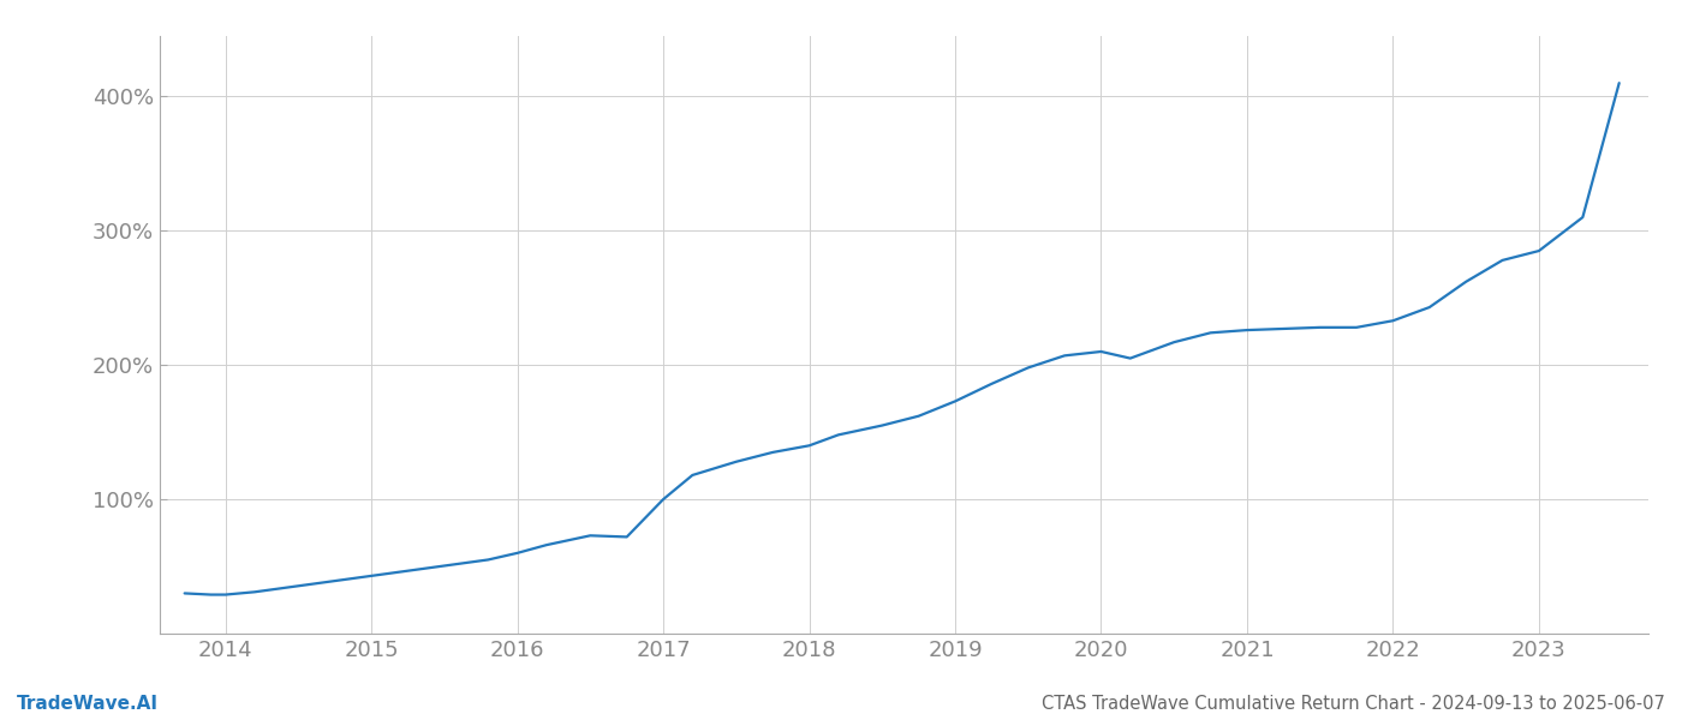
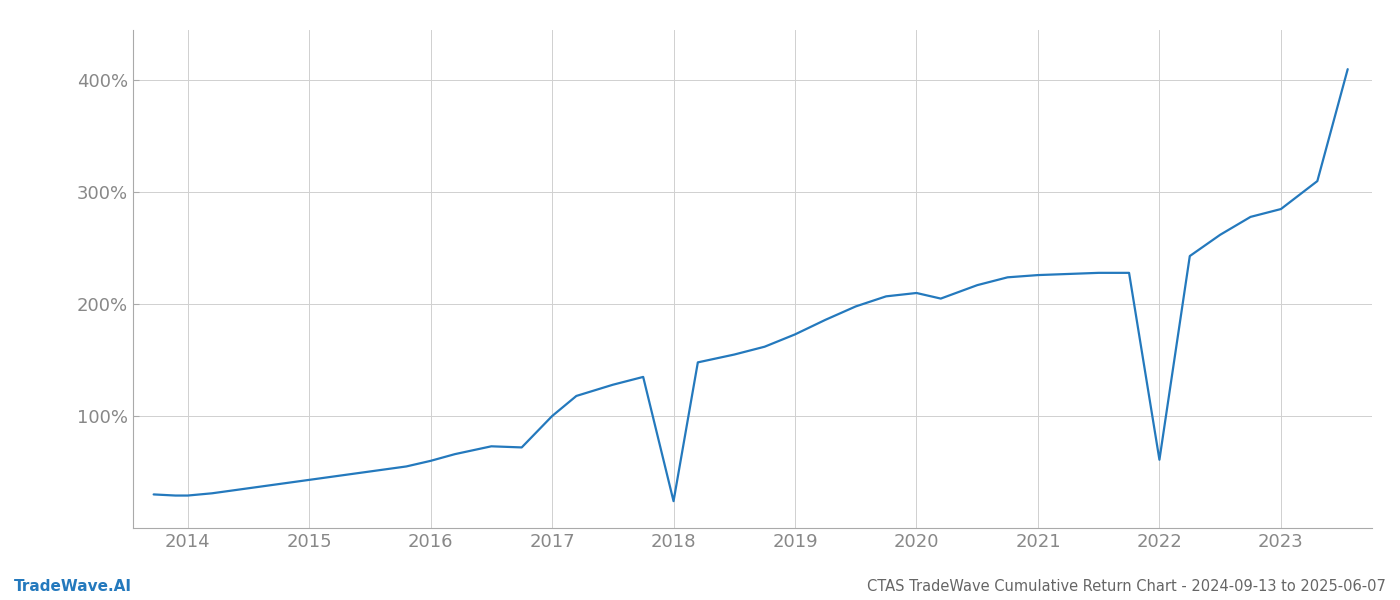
2018: 140% -> 24%
2022: 233% -> 61%
